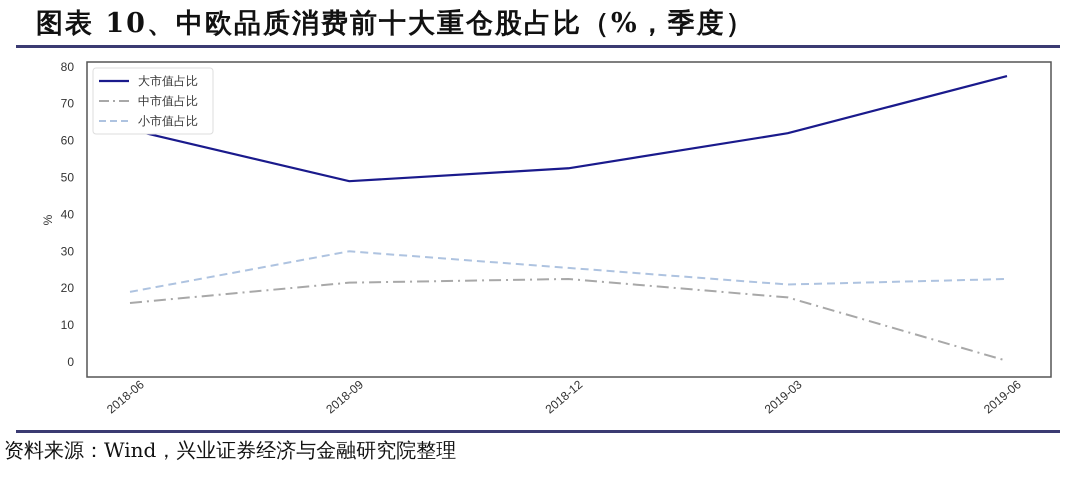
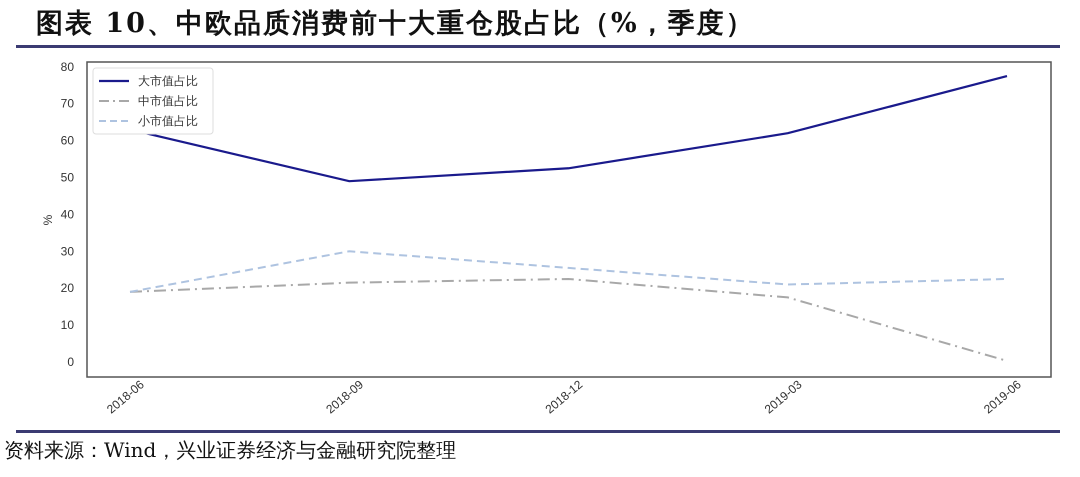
中市值占比/2018-06: 16 -> 19
